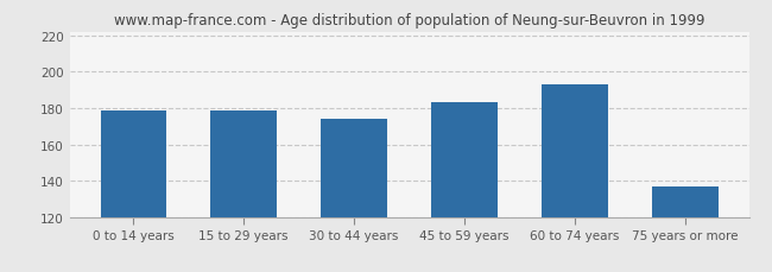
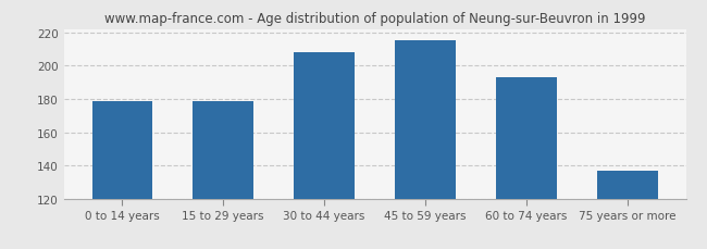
30 to 44 years: 174 -> 208
45 to 59 years: 183 -> 215
